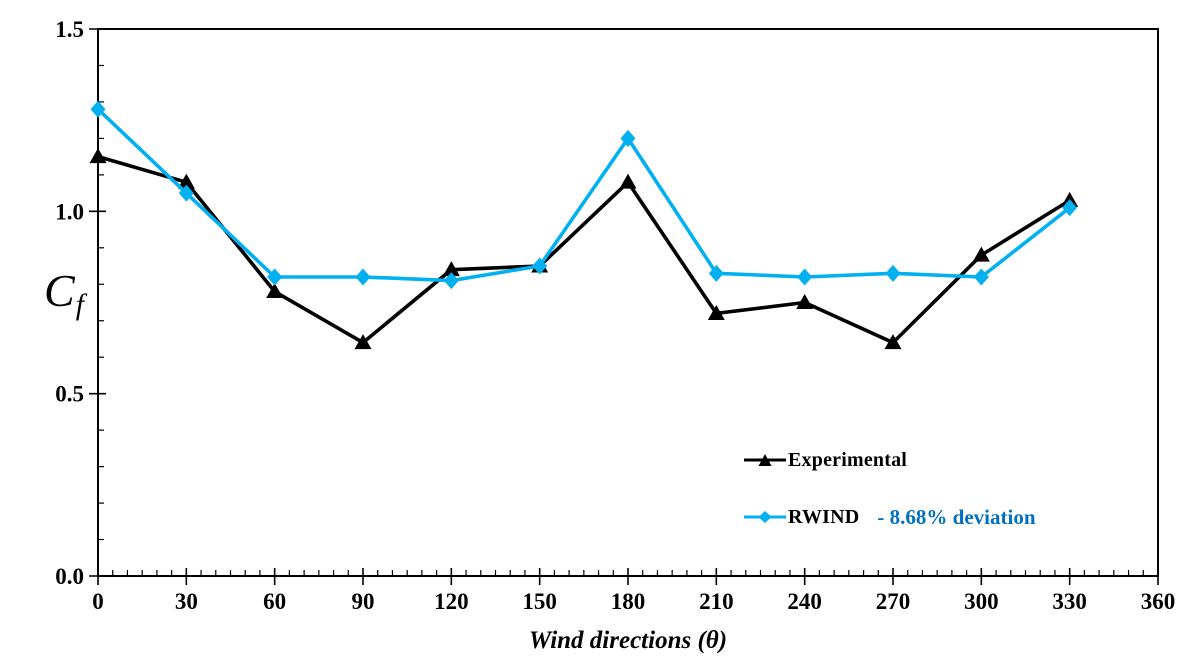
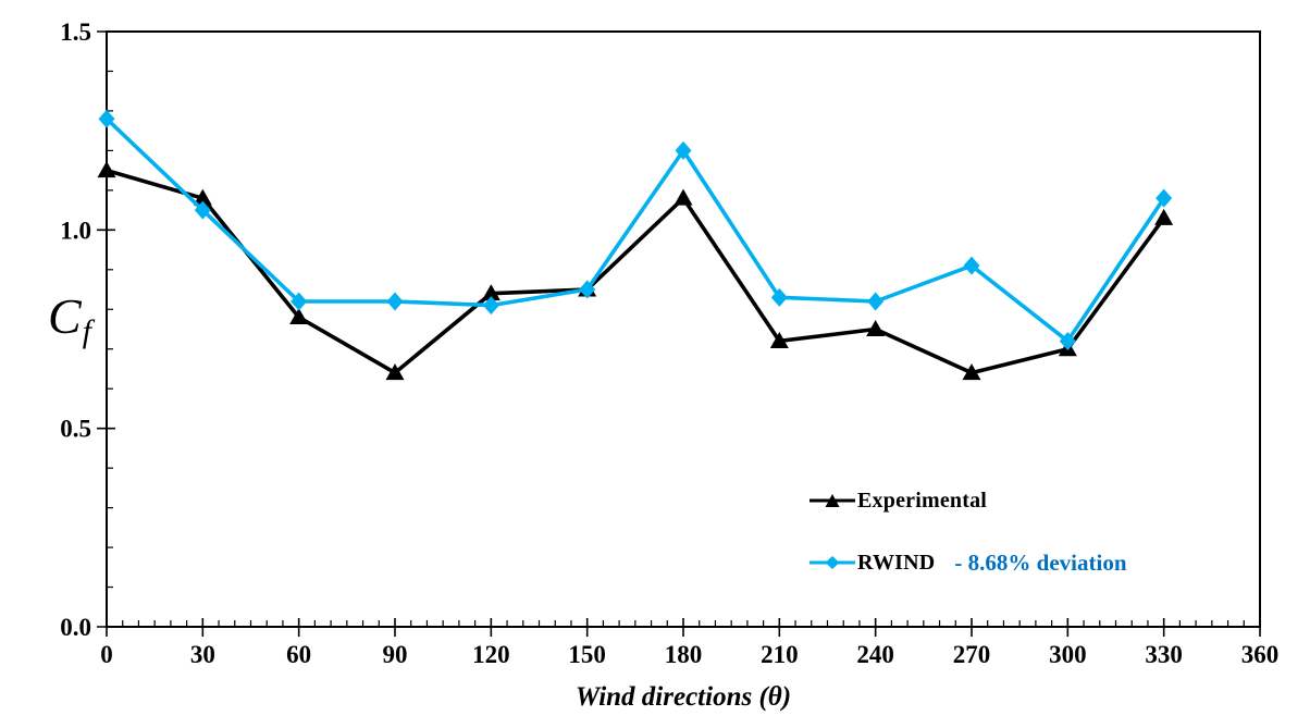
RWIND/270: 0.83 -> 0.91
Experimental/300: 0.88 -> 0.70
RWIND/300: 0.82 -> 0.72
RWIND/330: 1.01 -> 1.08
